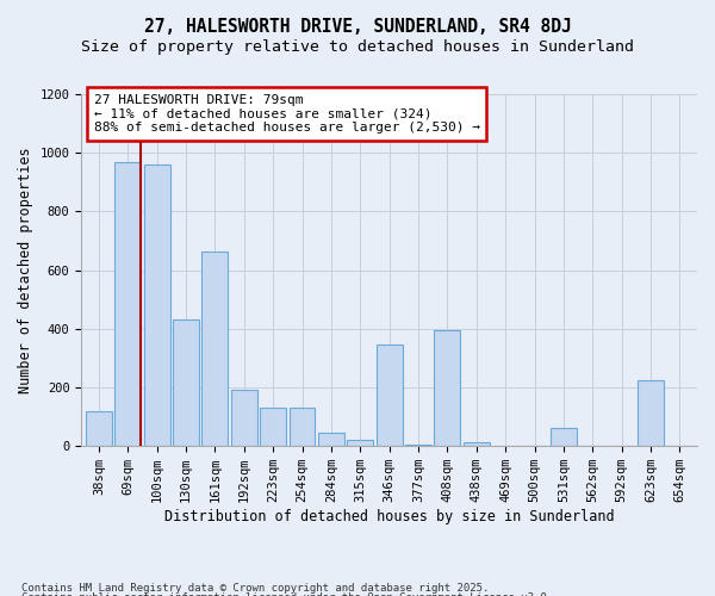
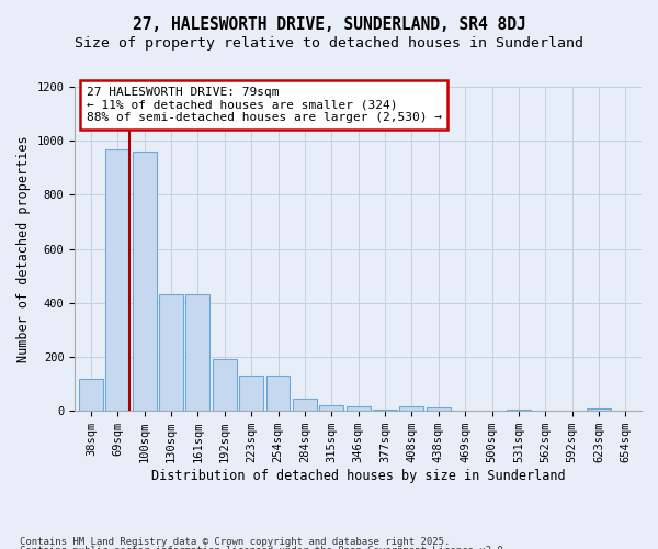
161sqm: 665 -> 430
346sqm: 345 -> 18
408sqm: 395 -> 18
531sqm: 60 -> 7
623sqm: 225 -> 8
